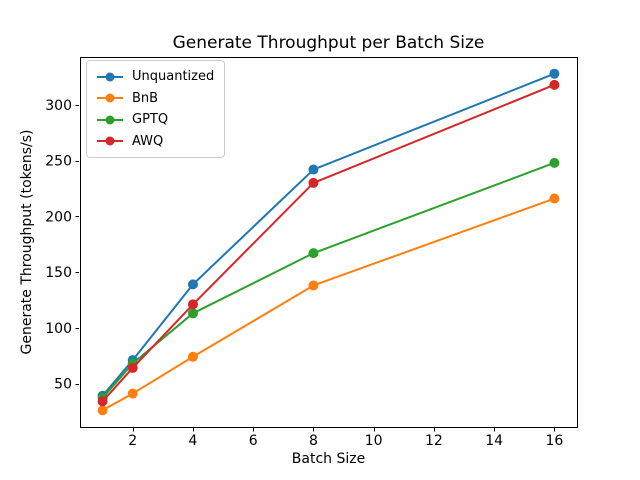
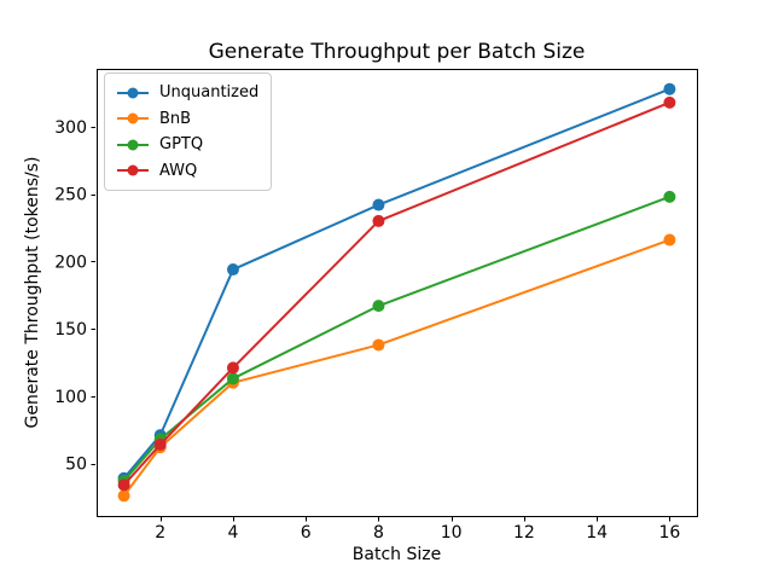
BnB/2: 41 -> 62
Unquantized/4: 139 -> 194
BnB/4: 74 -> 110
